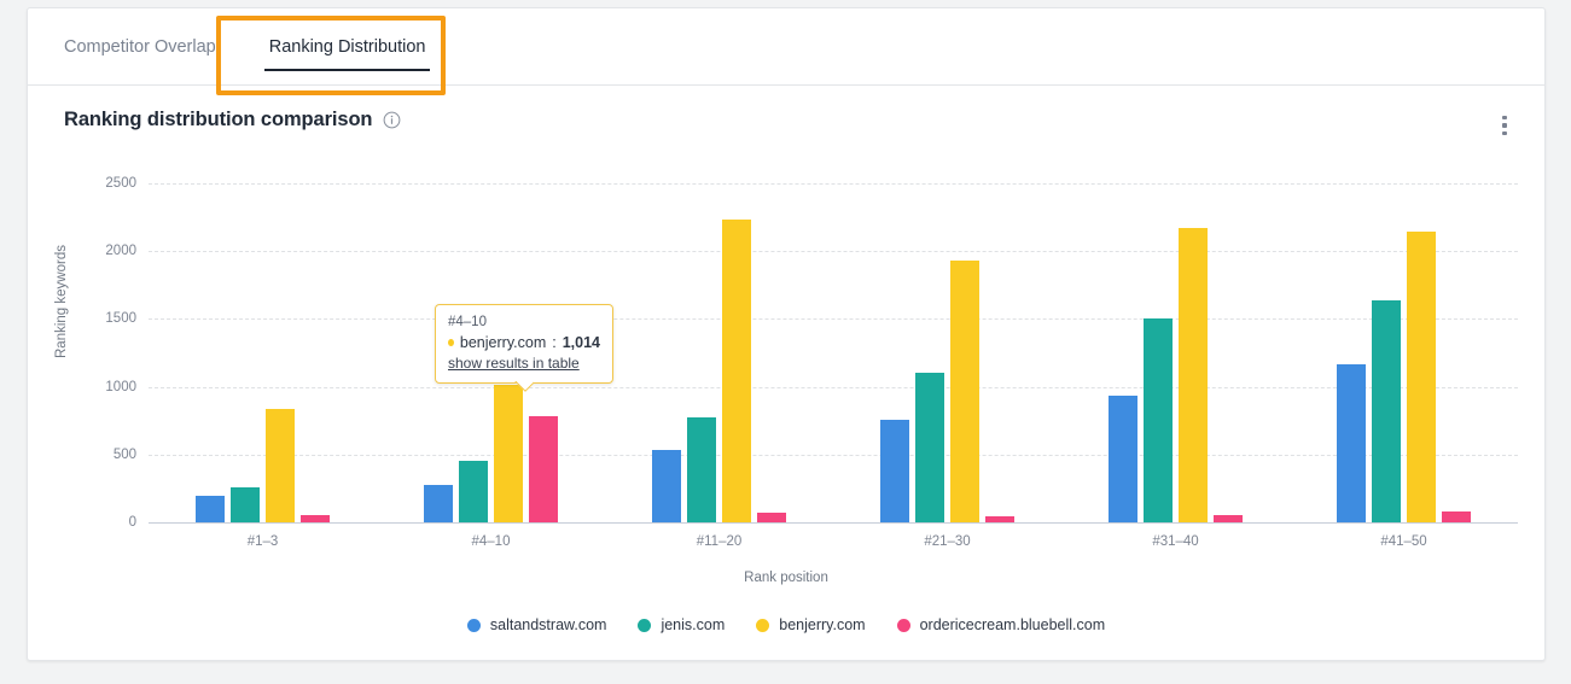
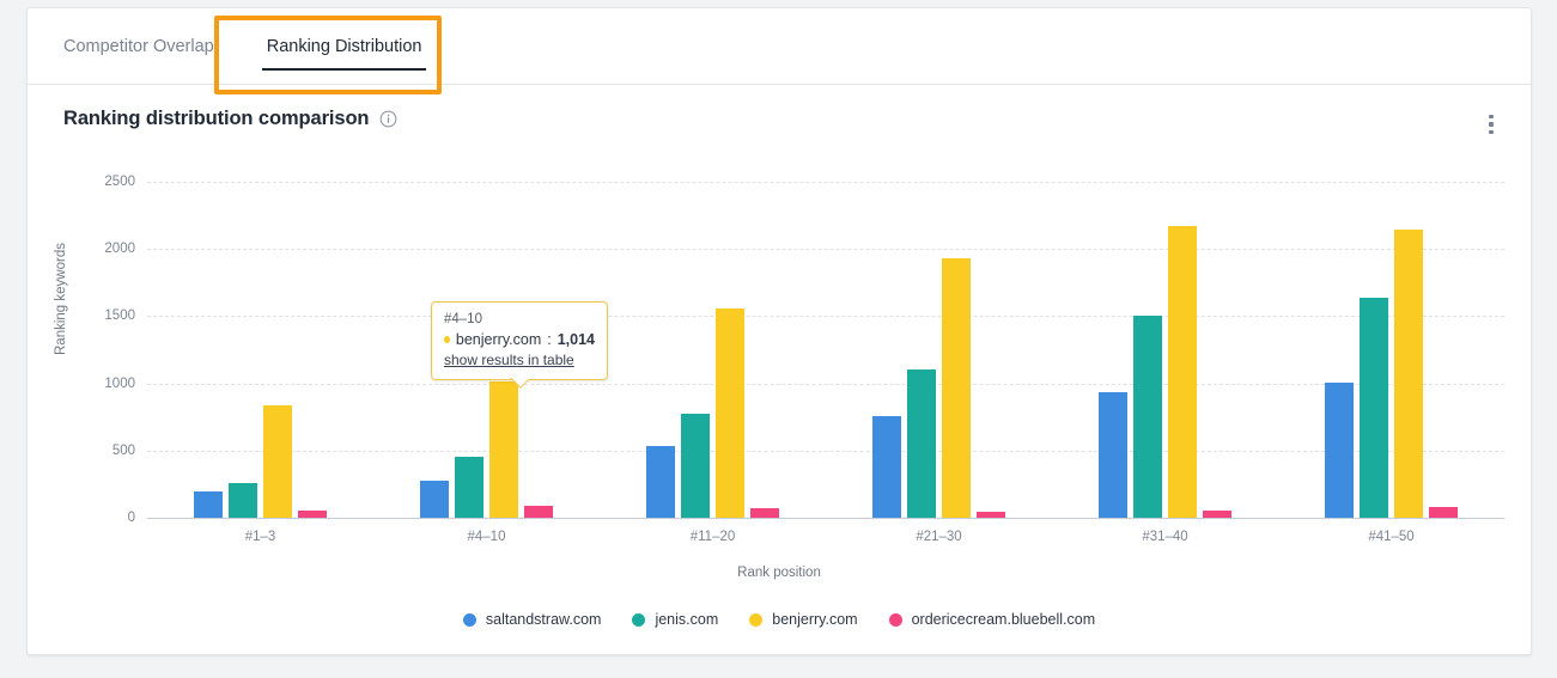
ordericecream.bluebell.com/#4–10: 780 -> 80
benjerry.com/#11–20: 2230 -> 1560
saltandstraw.com/#41–50: 1170 -> 1000
